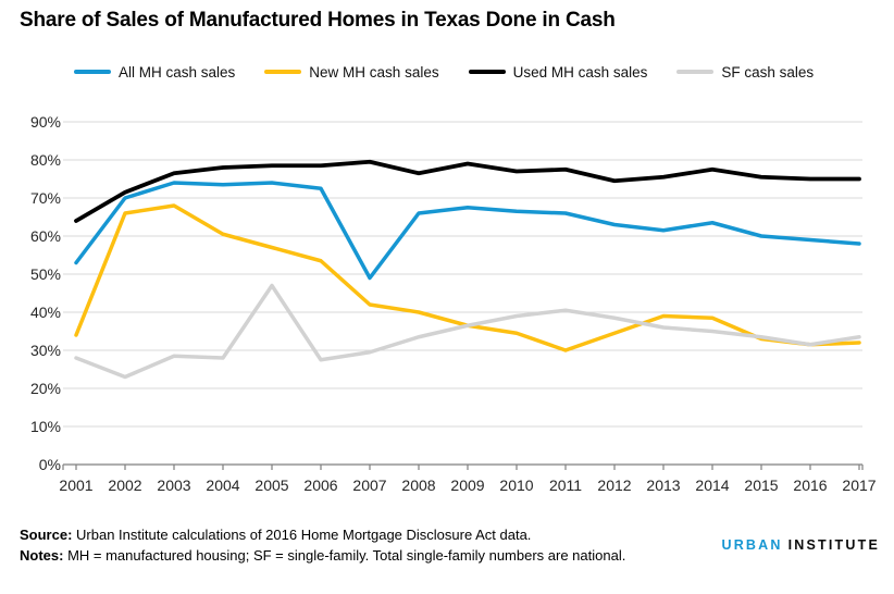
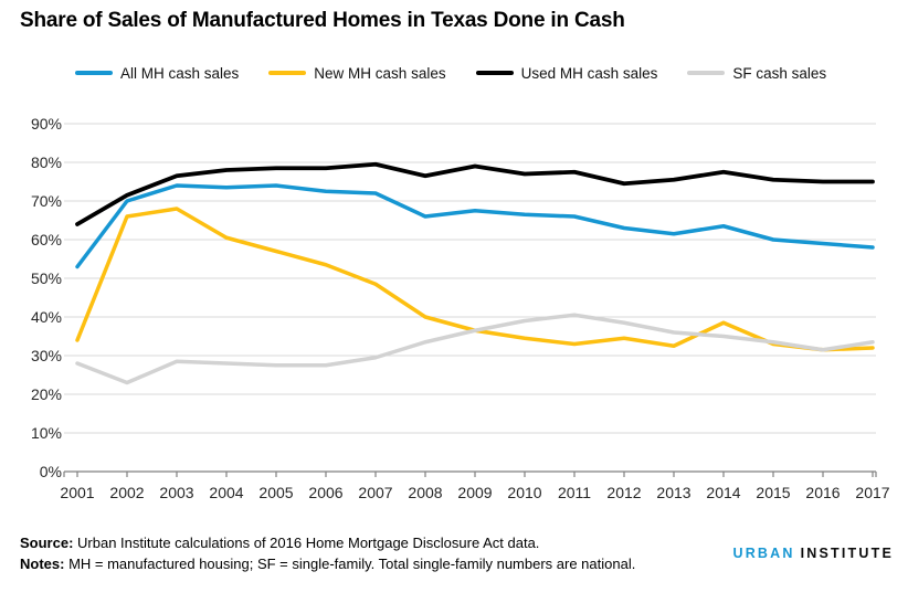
SF cash sales/2005: 47% -> 28%
All MH cash sales/2007: 49% -> 72%
New MH cash sales/2007: 42% -> 48%
New MH cash sales/2011: 30% -> 33%
New MH cash sales/2013: 39% -> 32%
